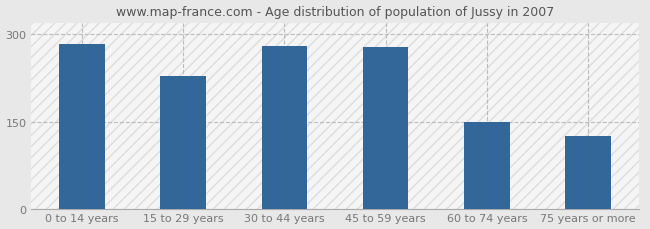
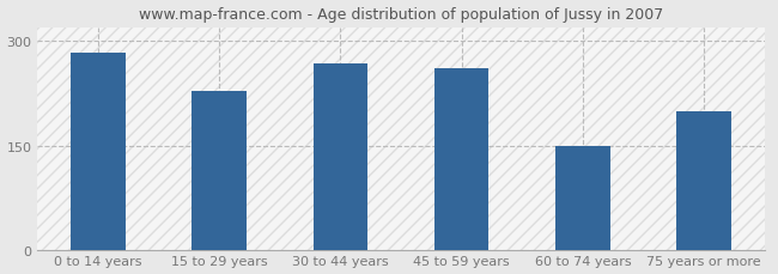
30 to 44 years: 281 -> 268
45 to 59 years: 279 -> 262
75 years or more: 125 -> 200
